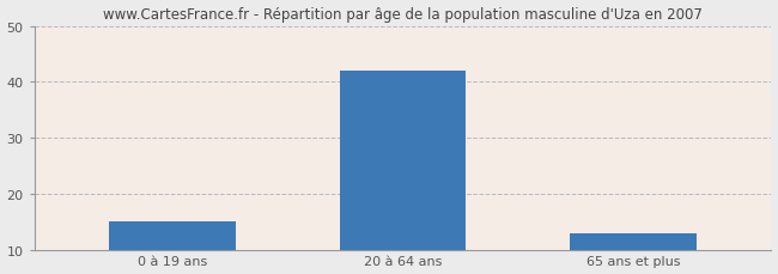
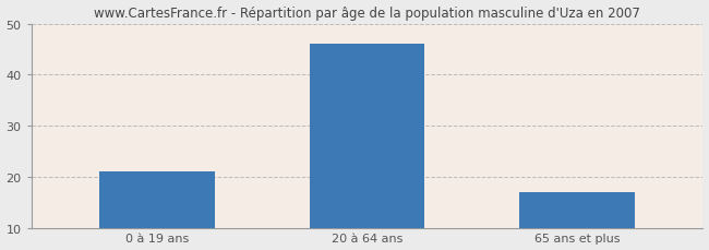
0 à 19 ans: 15 -> 21
20 à 64 ans: 42 -> 46
65 ans et plus: 13 -> 17
